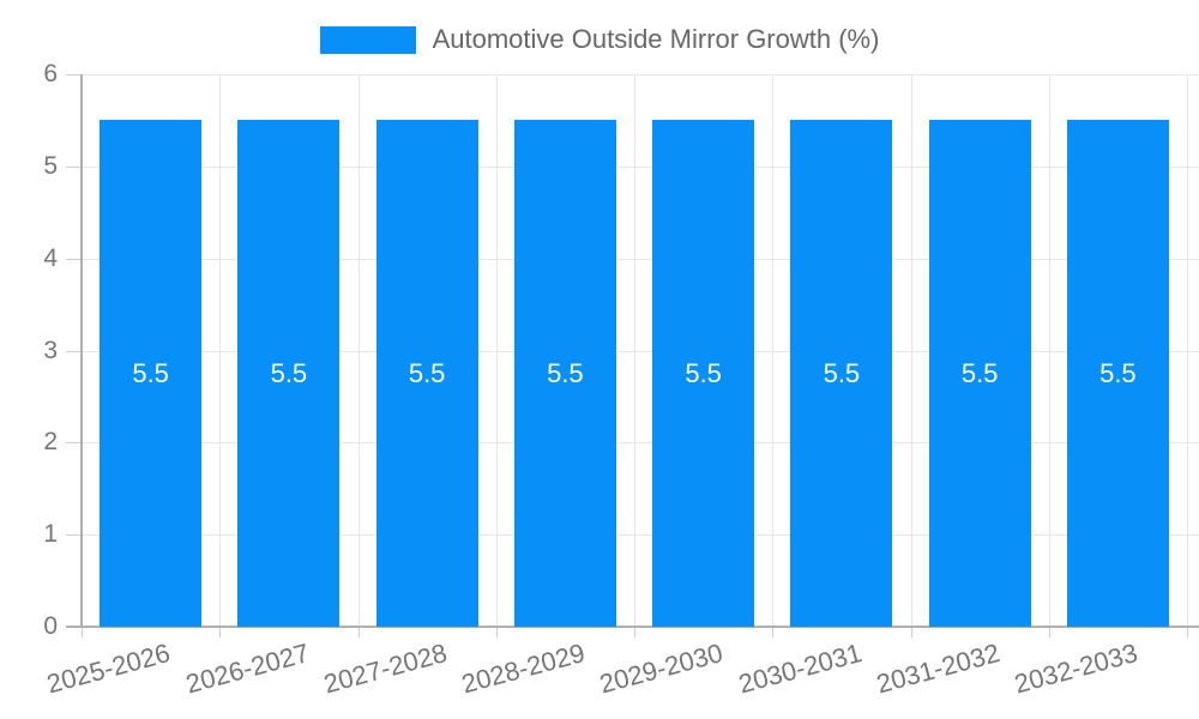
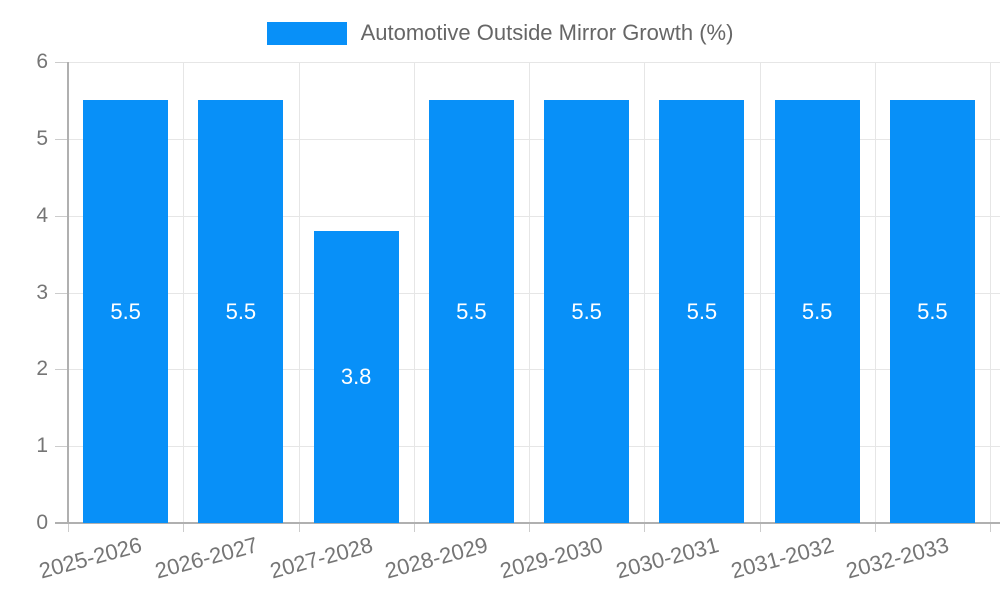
2027-2028: 5.5 -> 3.8
